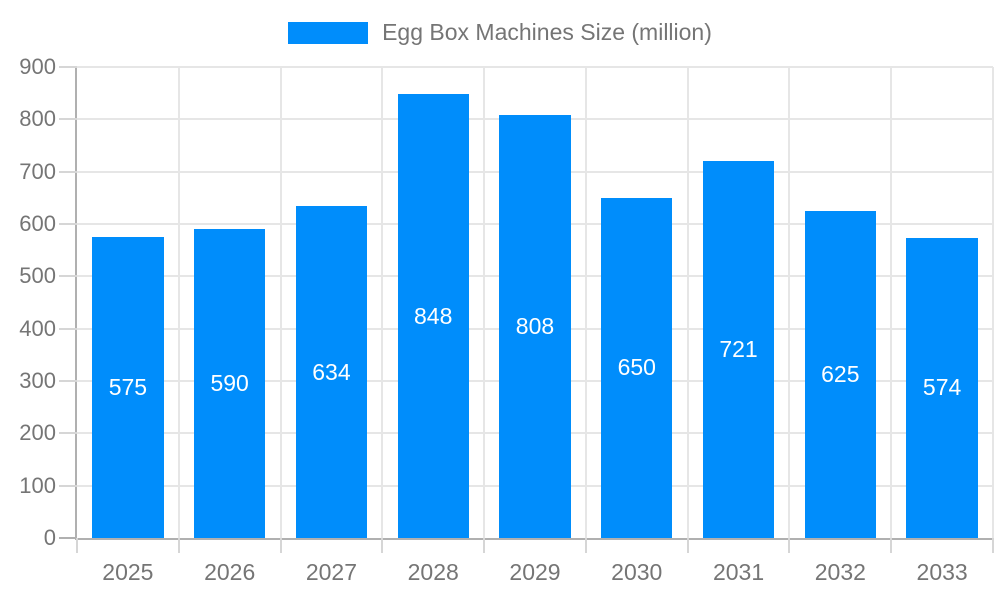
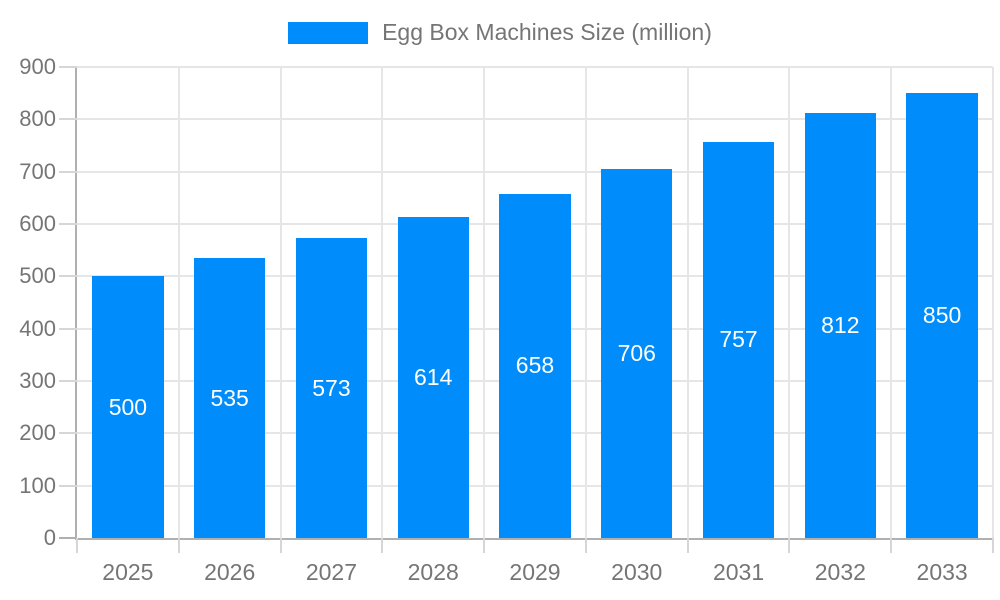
2025: 575 -> 500
2026: 590 -> 535
2027: 634 -> 573
2028: 848 -> 614
2029: 808 -> 658
2030: 650 -> 706
2031: 721 -> 757
2032: 625 -> 812
2033: 574 -> 850
